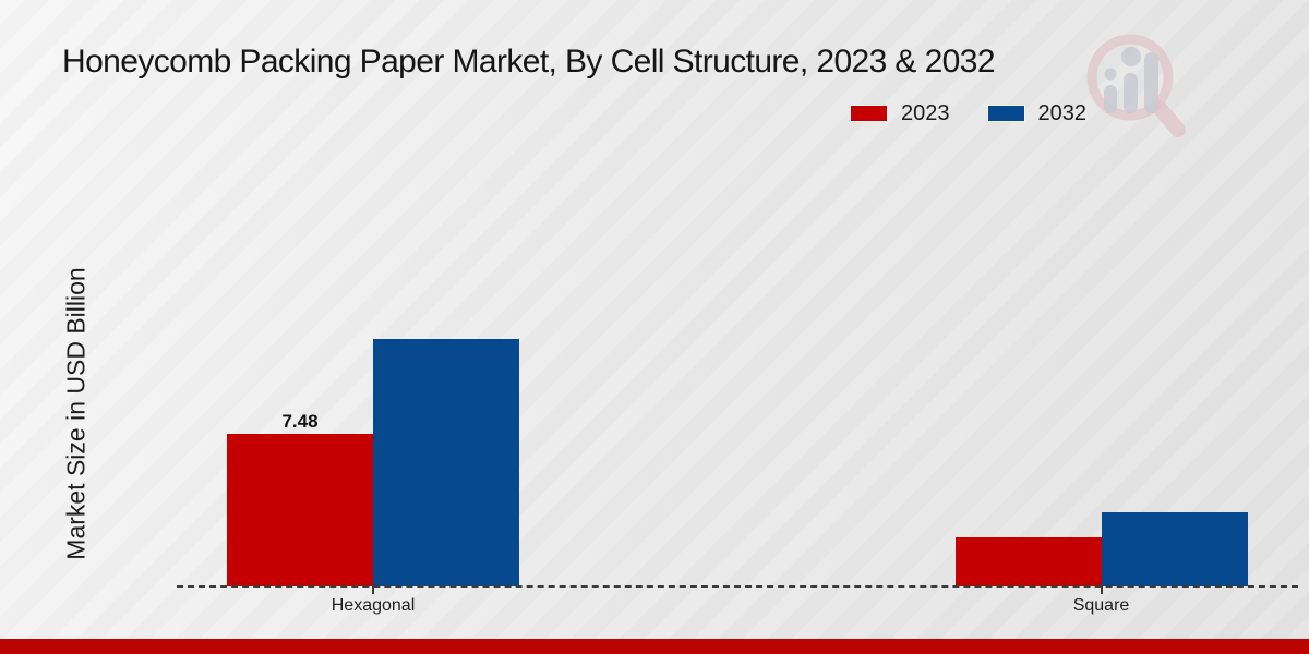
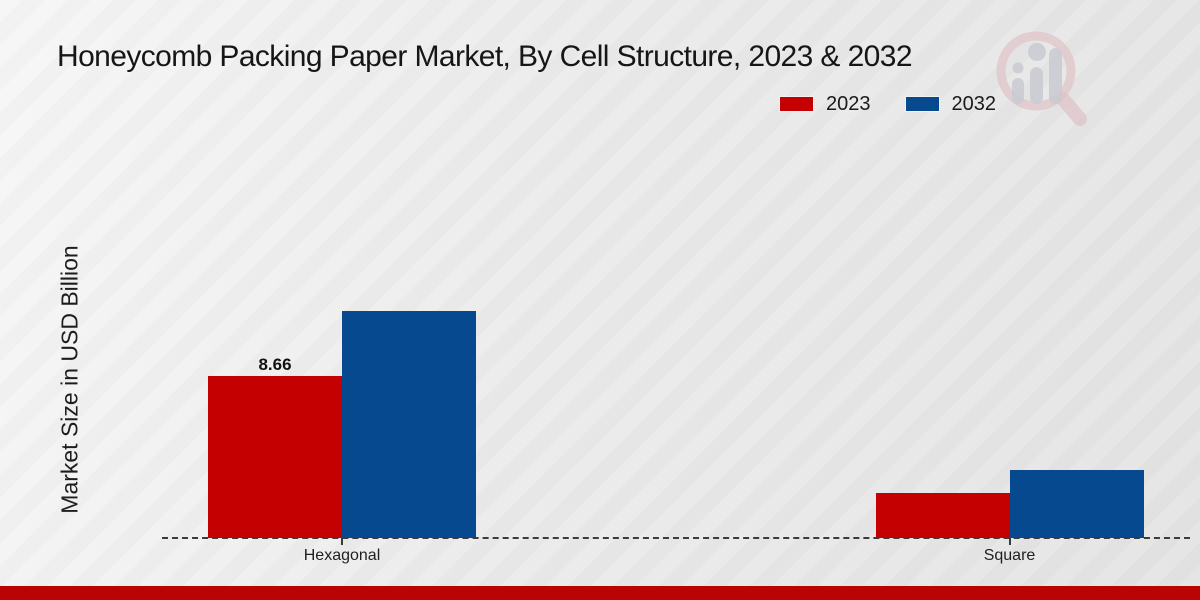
2023/Hexagonal: 7.48 -> 8.66
